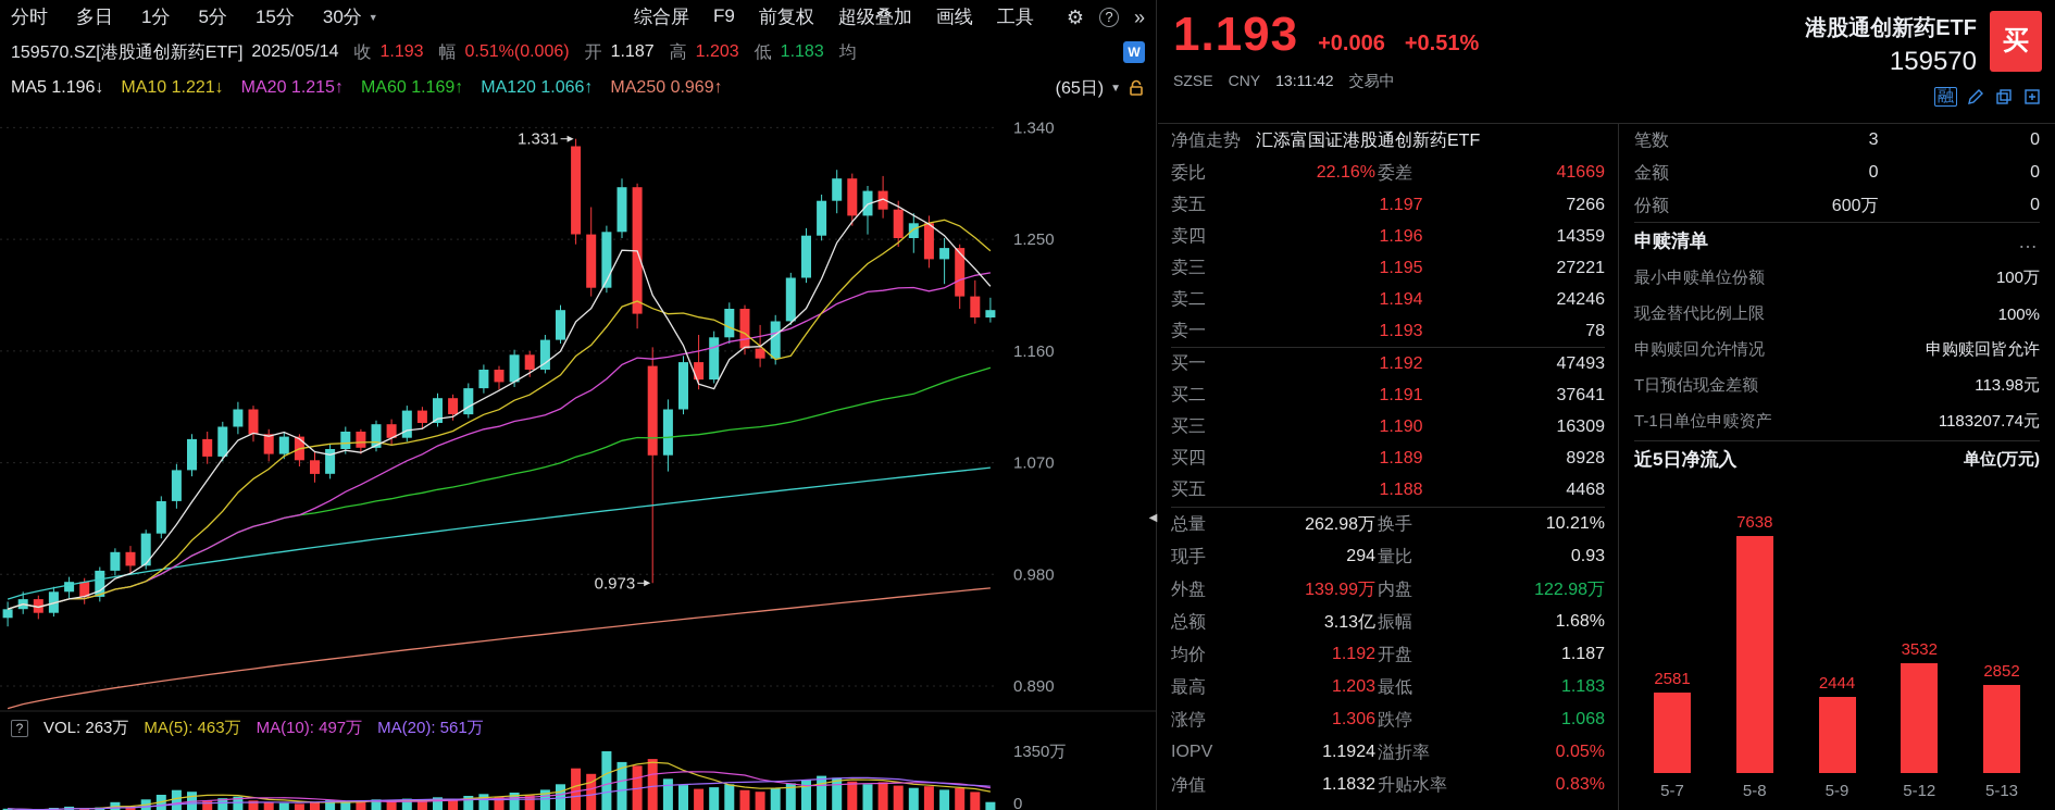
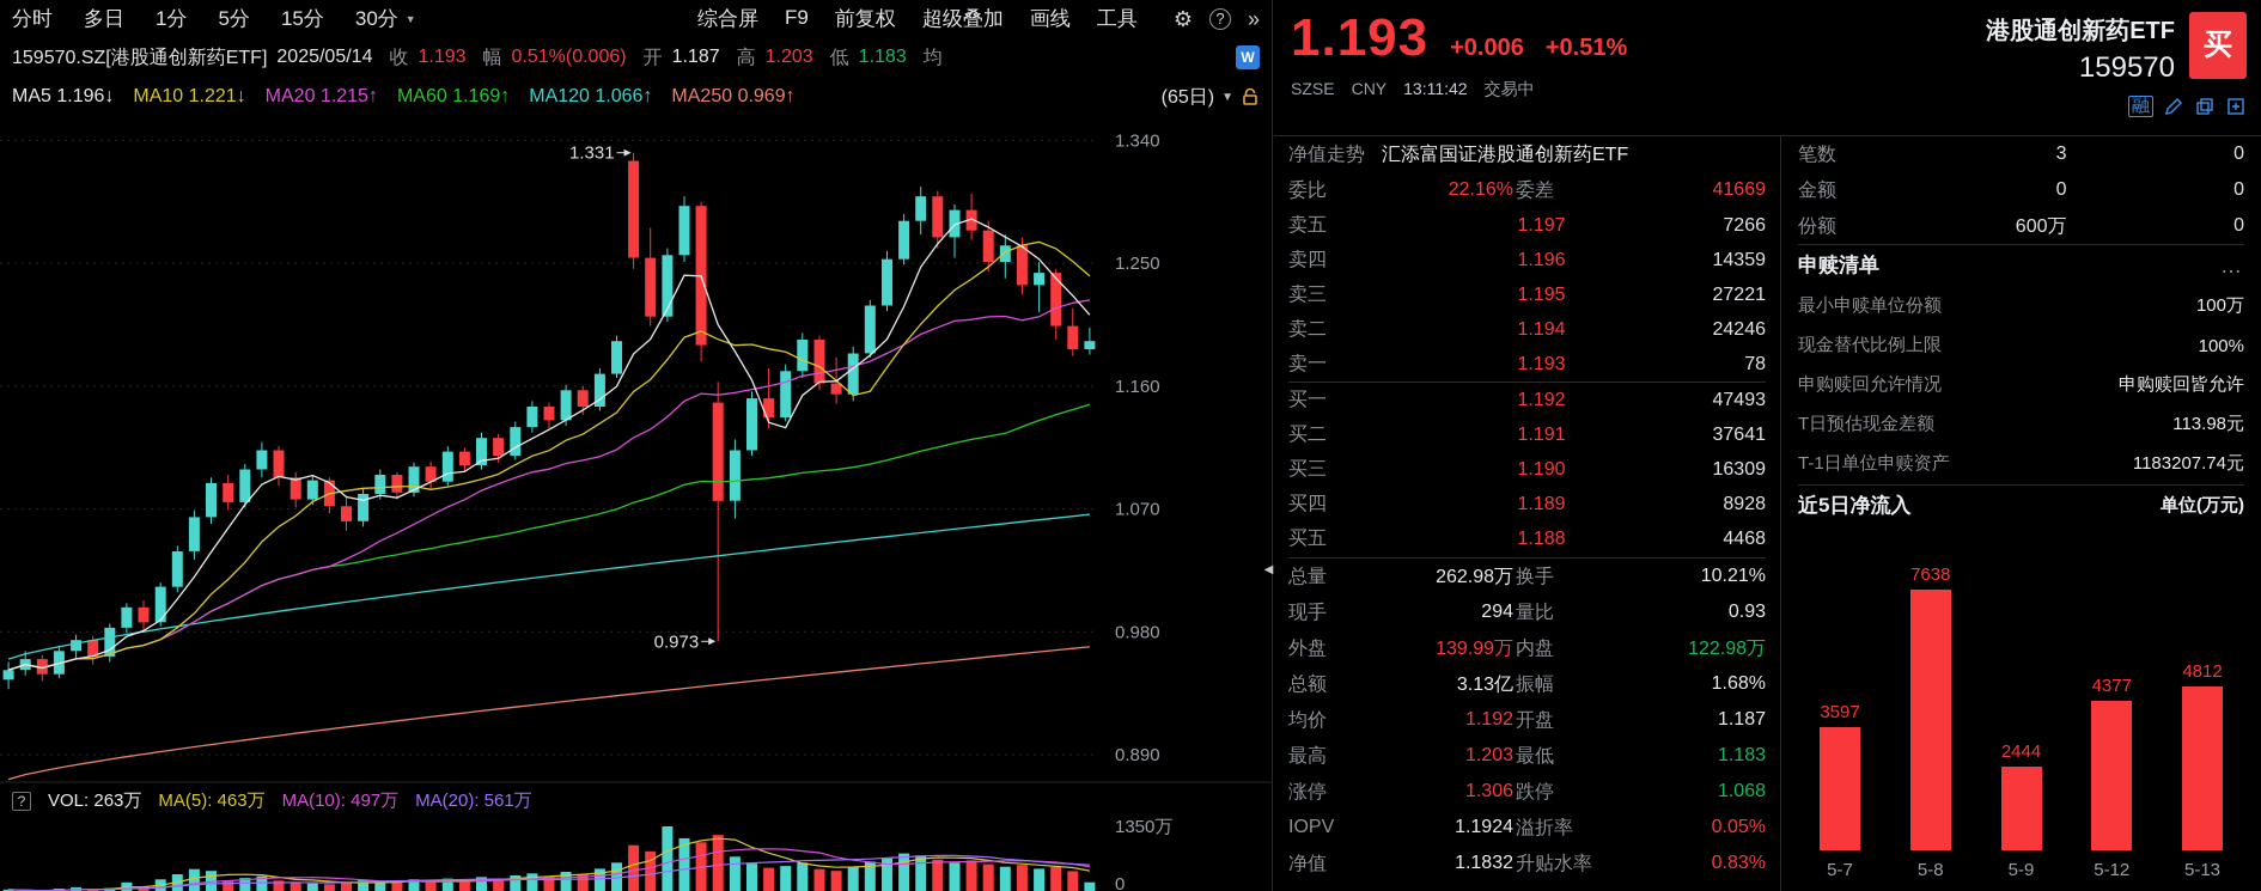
近5日净流入/5-7: 2581 -> 3597
近5日净流入/5-12: 3532 -> 4377
近5日净流入/5-13: 2852 -> 4812
